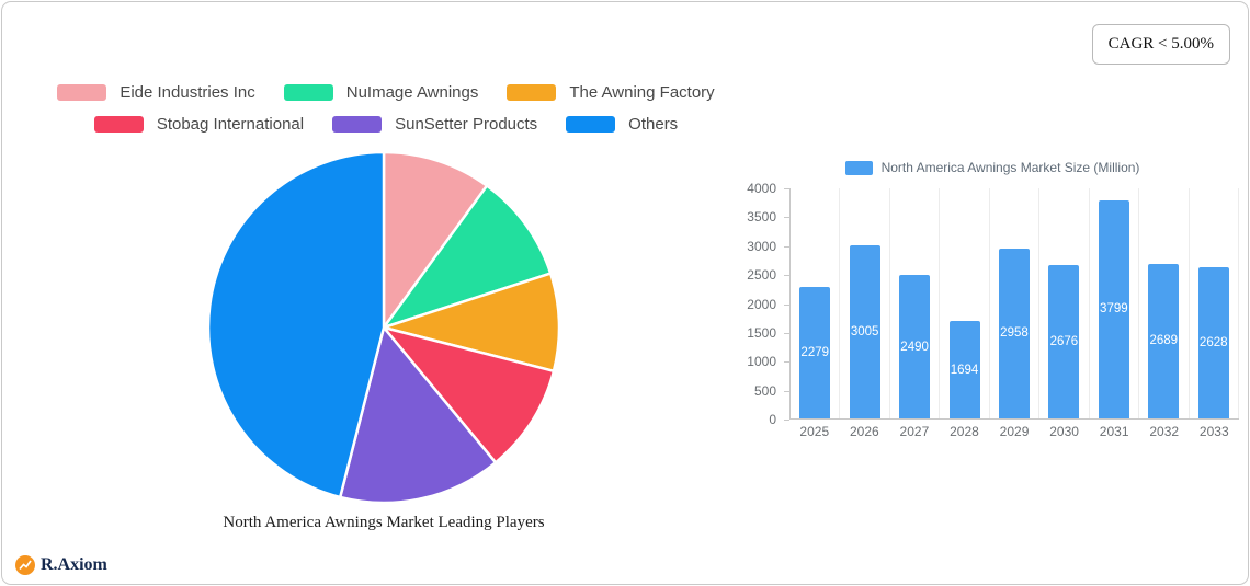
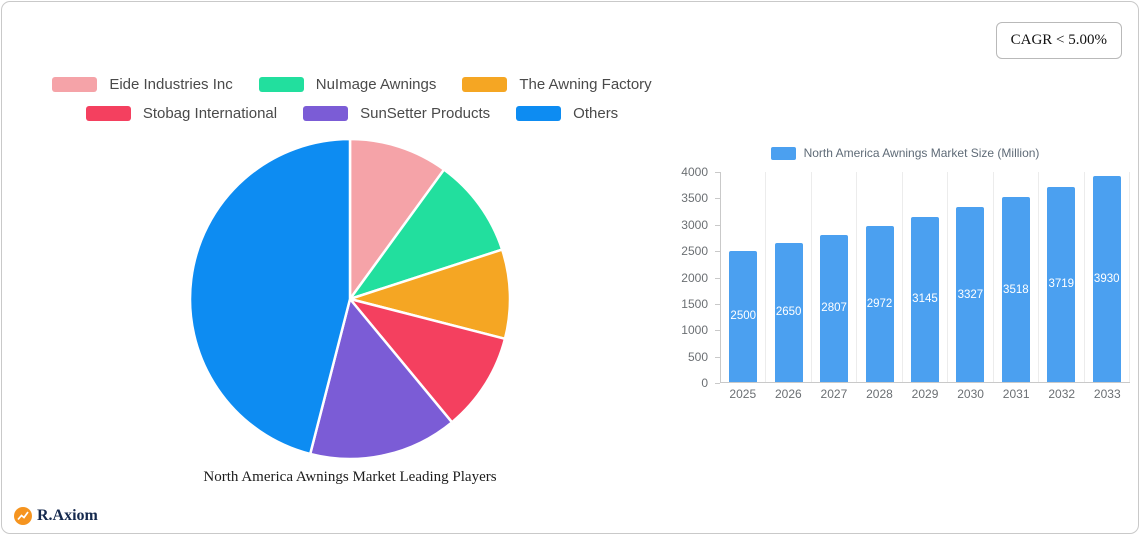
North America Awnings Market Size (Million)/2025: 2279 -> 2500
North America Awnings Market Size (Million)/2026: 3005 -> 2650
North America Awnings Market Size (Million)/2027: 2490 -> 2807
North America Awnings Market Size (Million)/2028: 1694 -> 2972
North America Awnings Market Size (Million)/2029: 2958 -> 3145
North America Awnings Market Size (Million)/2030: 2676 -> 3327
North America Awnings Market Size (Million)/2031: 3799 -> 3518
North America Awnings Market Size (Million)/2032: 2689 -> 3719
North America Awnings Market Size (Million)/2033: 2628 -> 3930
